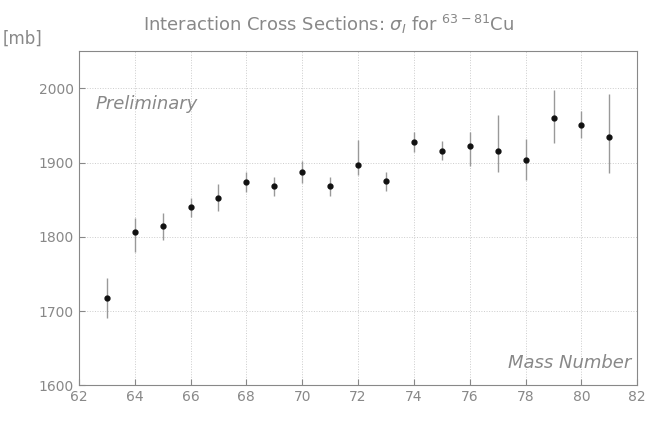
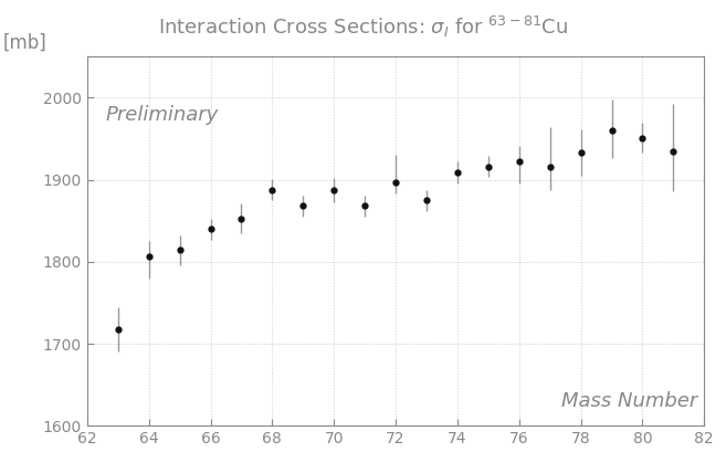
68: 1874 -> 1888
74: 1928 -> 1909
78: 1904 -> 1933
